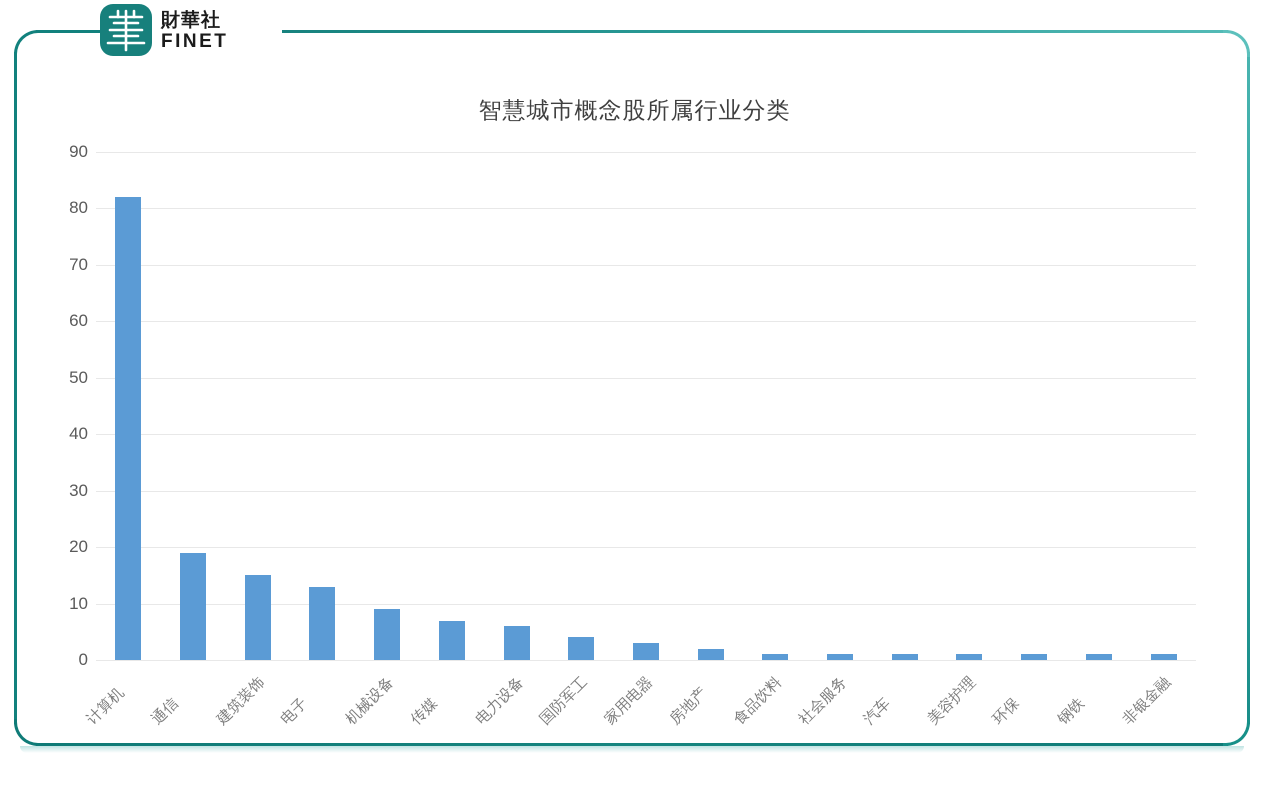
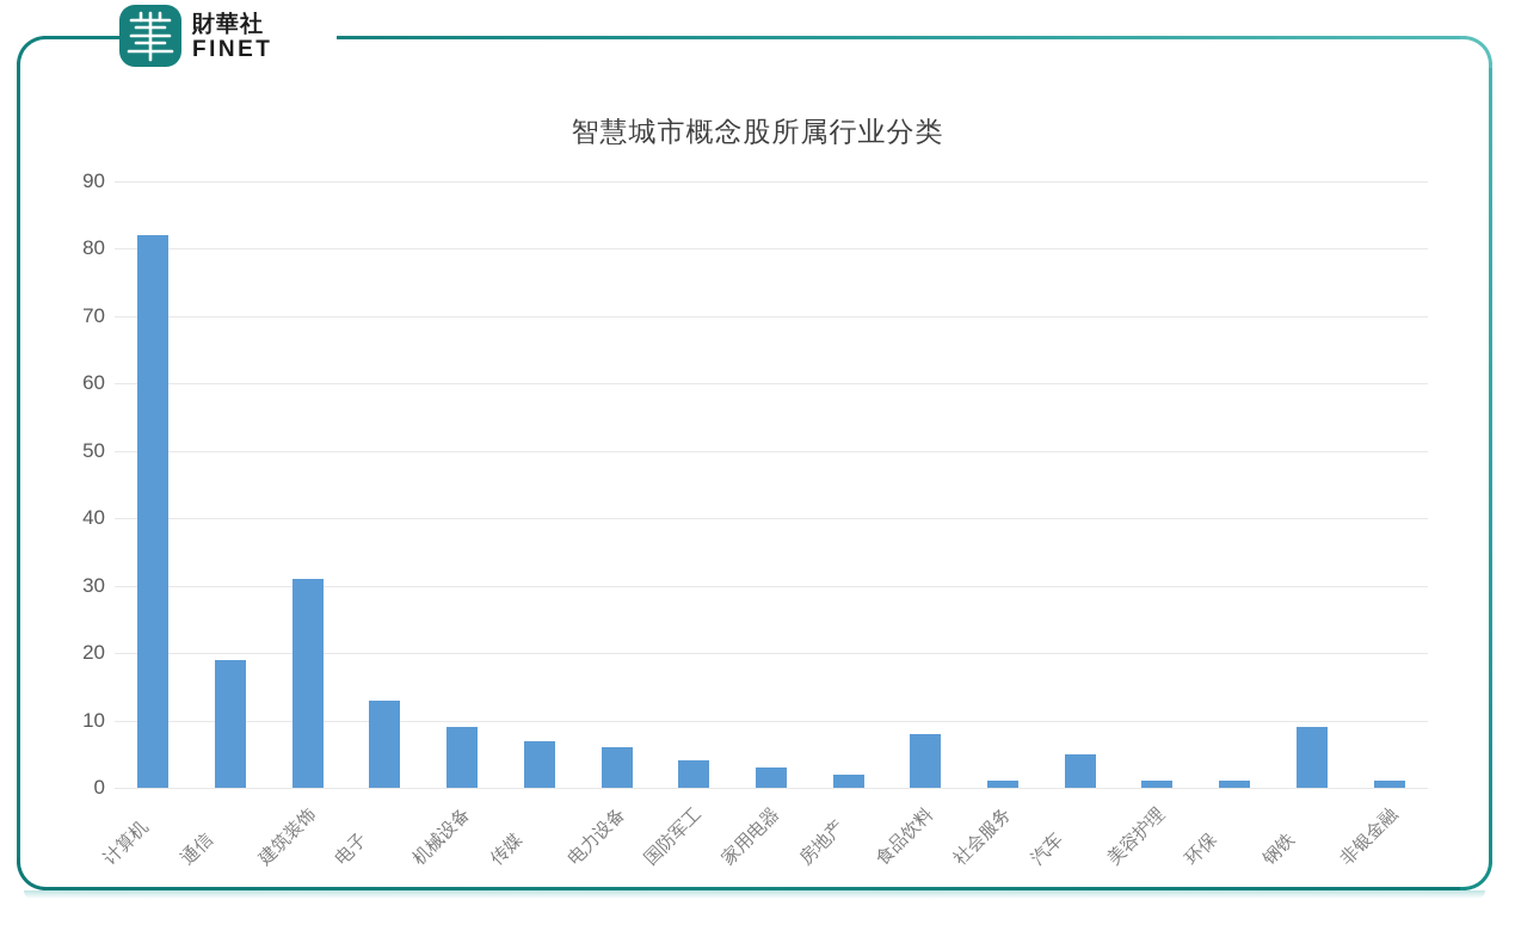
建筑装饰: 15 -> 31
食品饮料: 1 -> 8
汽车: 1 -> 5
钢铁: 1 -> 9
